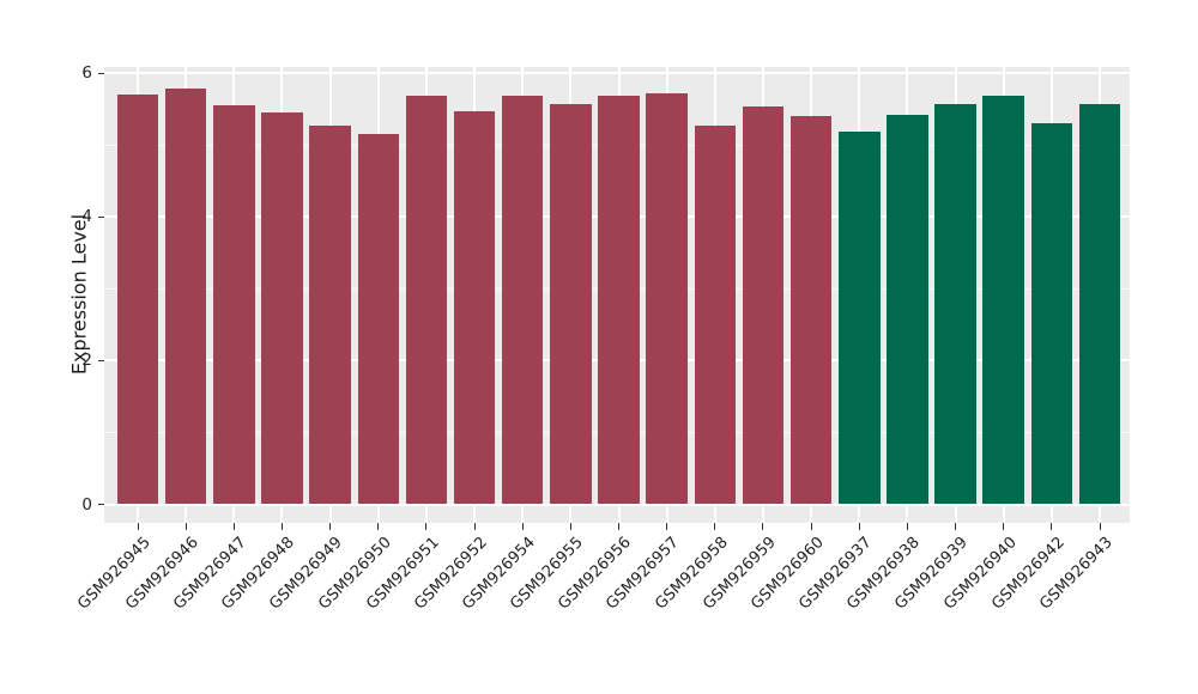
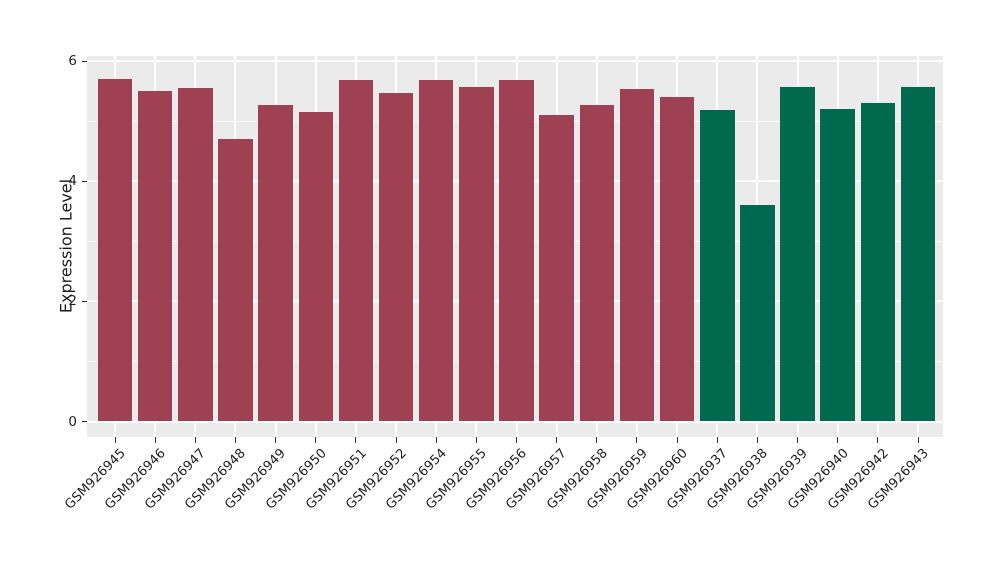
GSM926946: 5.8 -> 5.5
GSM926948: 5.5 -> 4.7
GSM926957: 5.7 -> 5.1
GSM926938: 5.4 -> 3.6
GSM926940: 5.7 -> 5.2
